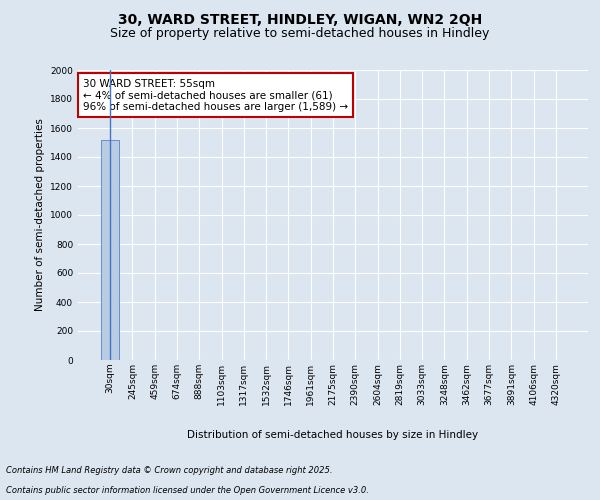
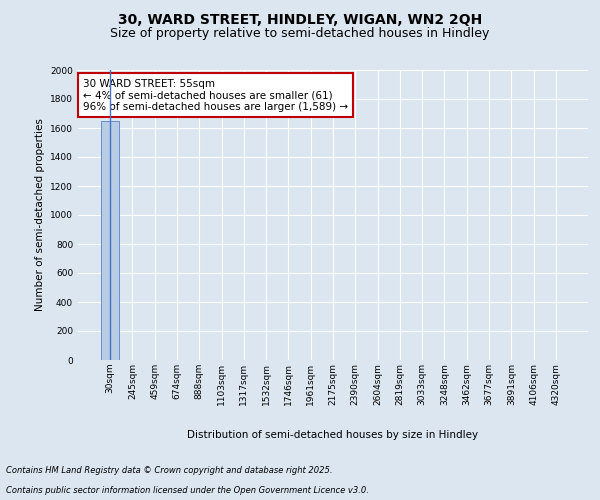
30sqm: 1520 -> 1650
